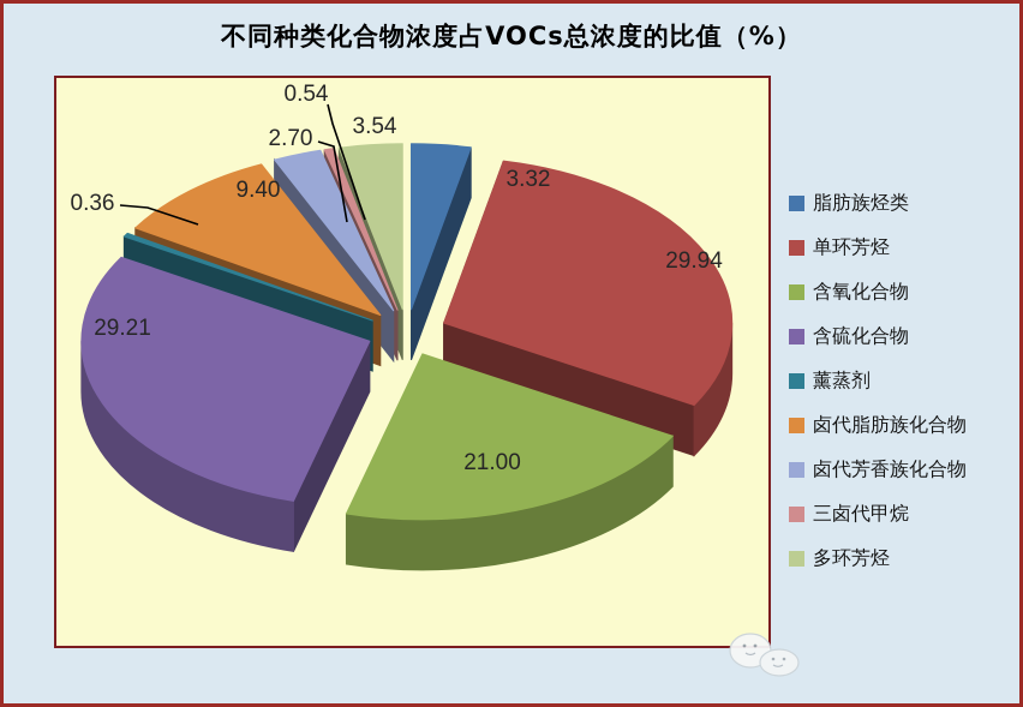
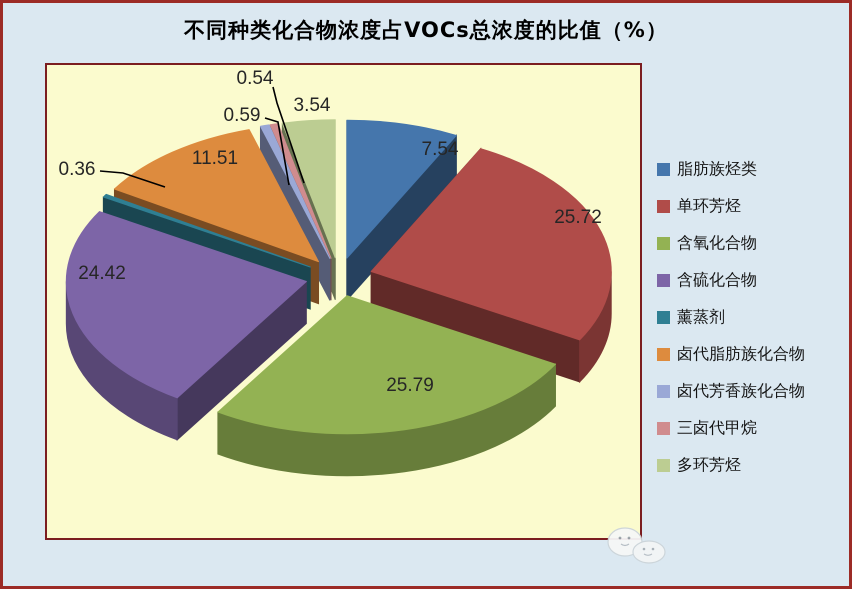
脂肪族烃类: 3.32 -> 7.54
单环芳烃: 29.94 -> 25.72
含氧化合物: 21.00 -> 25.79
含硫化合物: 29.21 -> 24.42
卤代脂肪族化合物: 9.40 -> 11.51
卤代芳香族化合物: 2.70 -> 0.59
